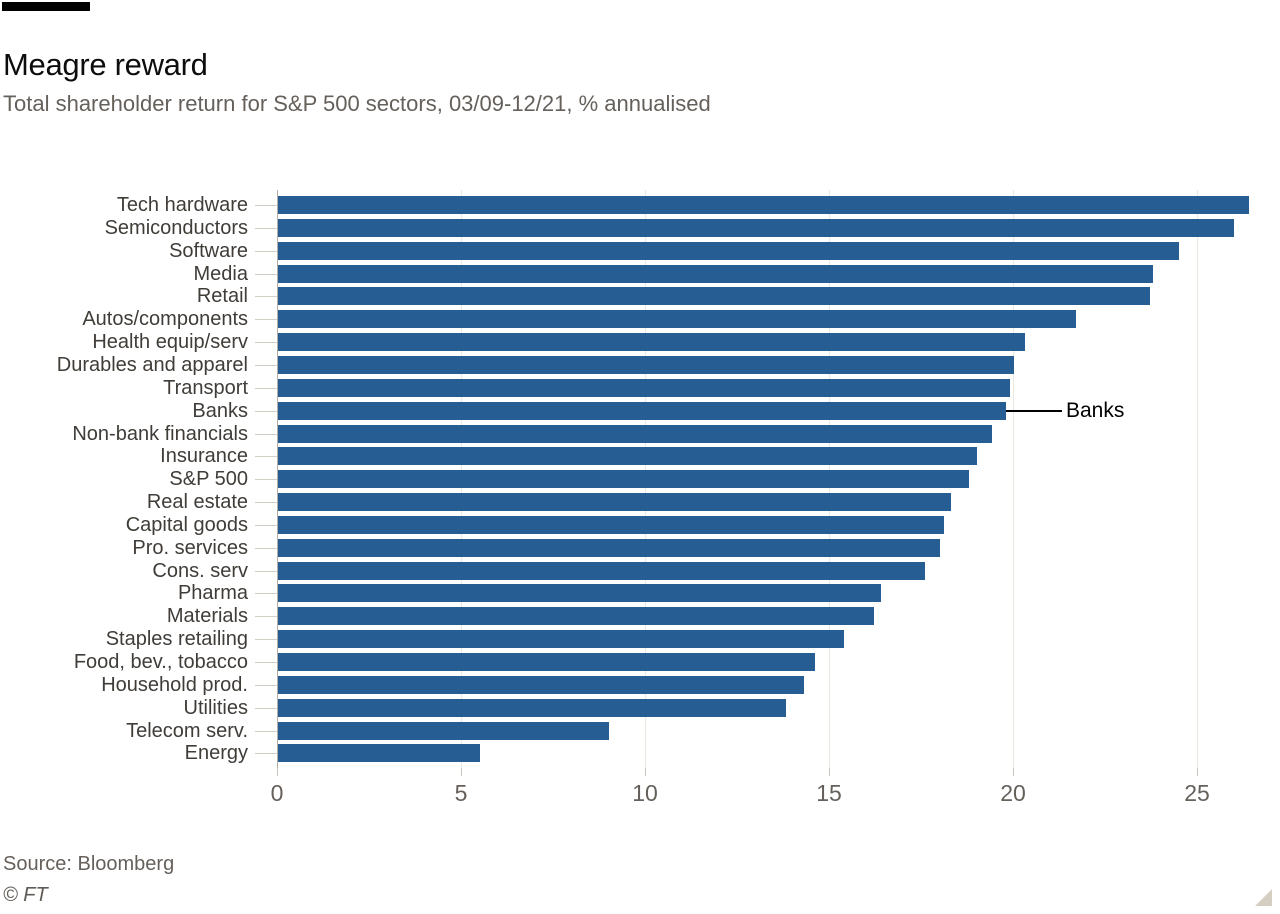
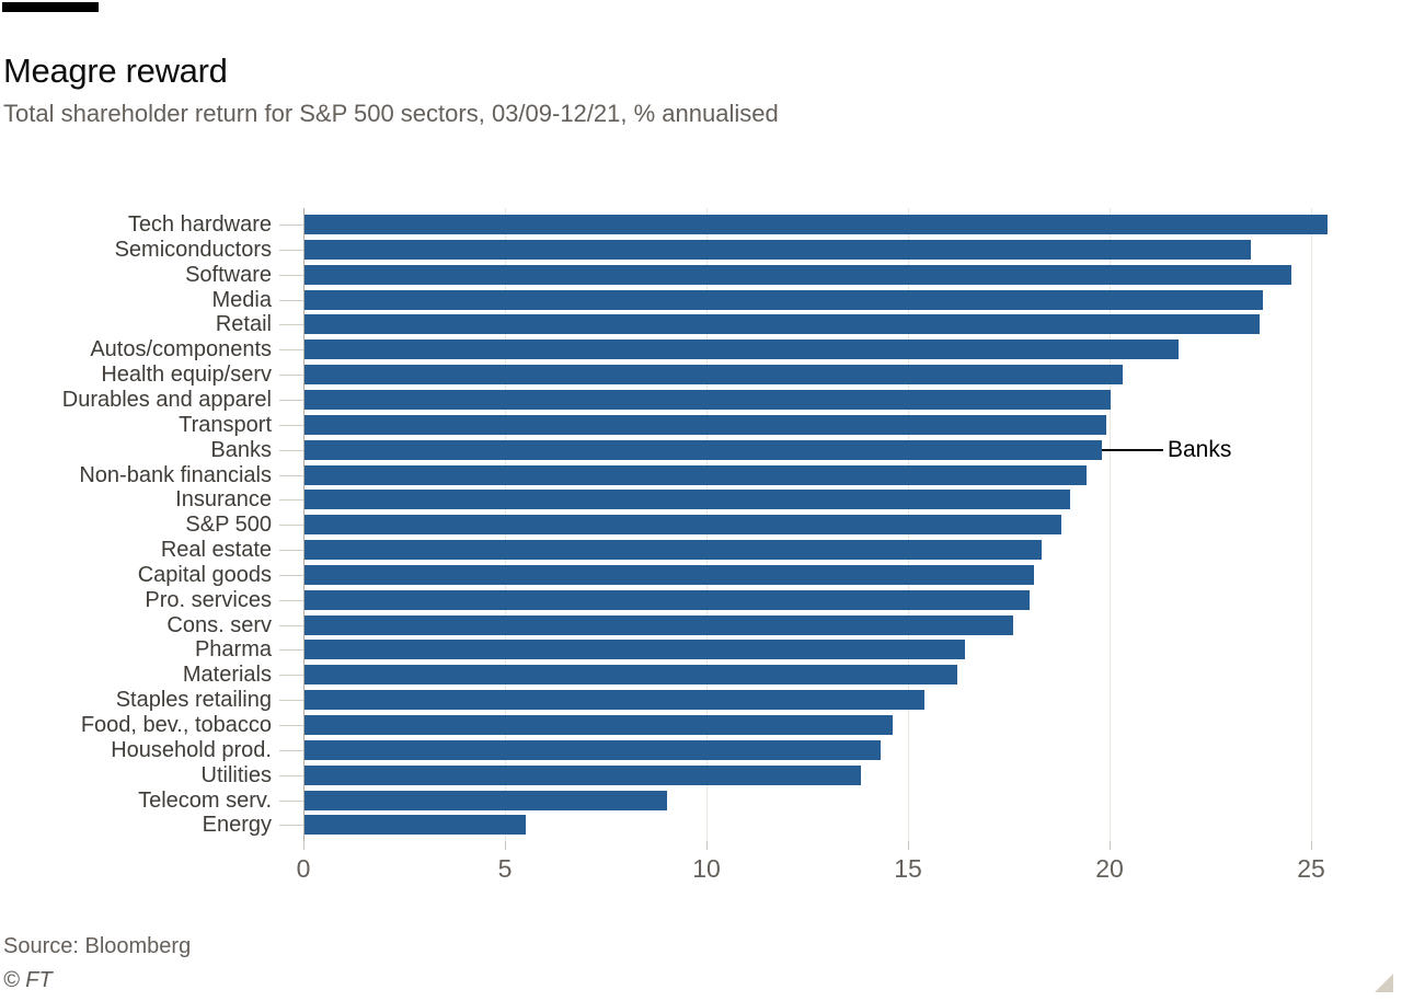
Tech hardware: 26.4 -> 25.4
Semiconductors: 26.0 -> 23.5
